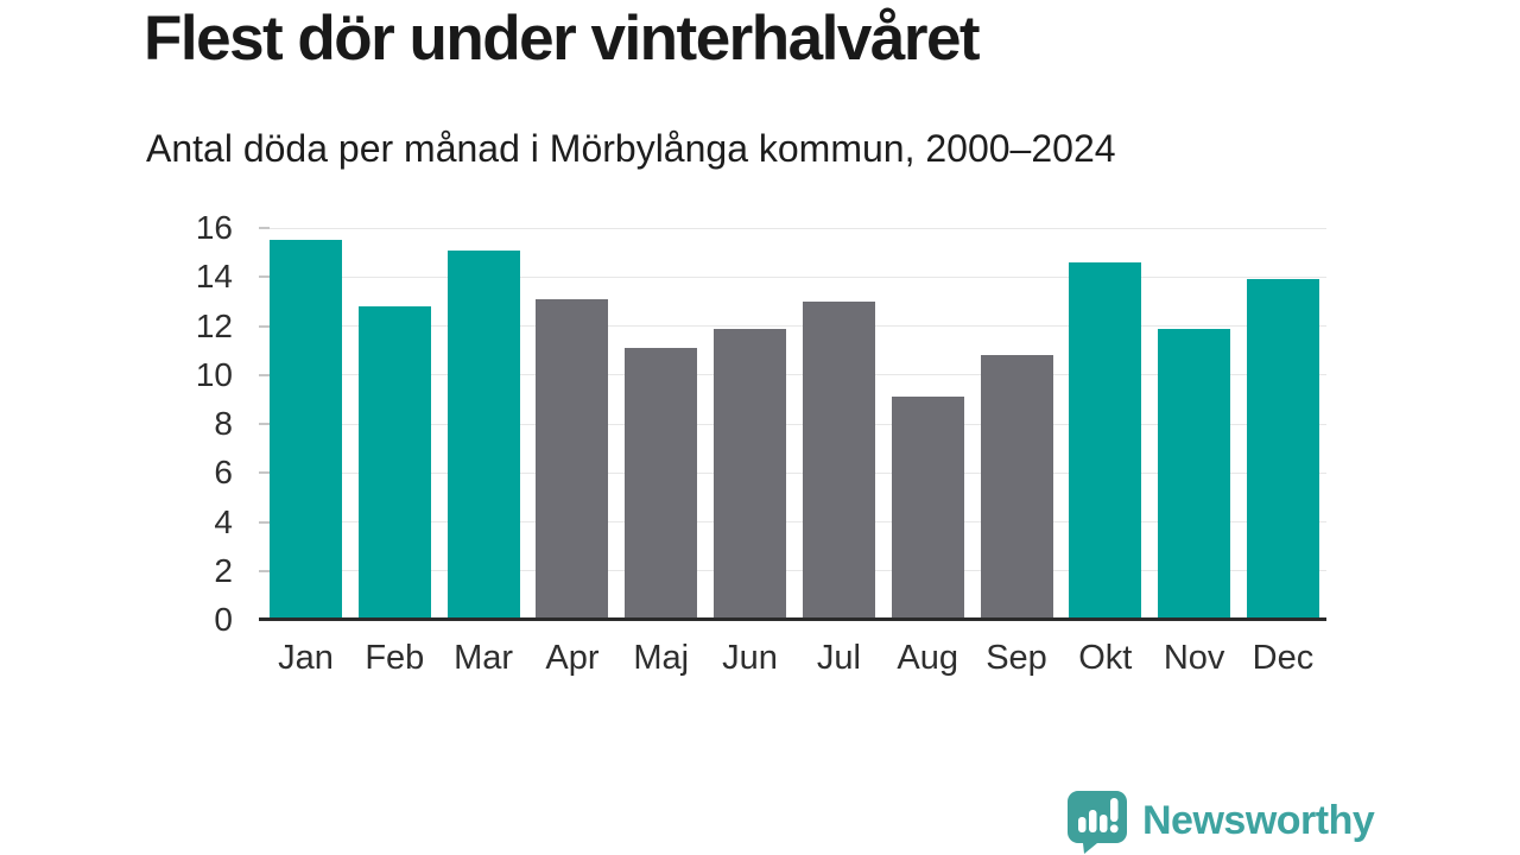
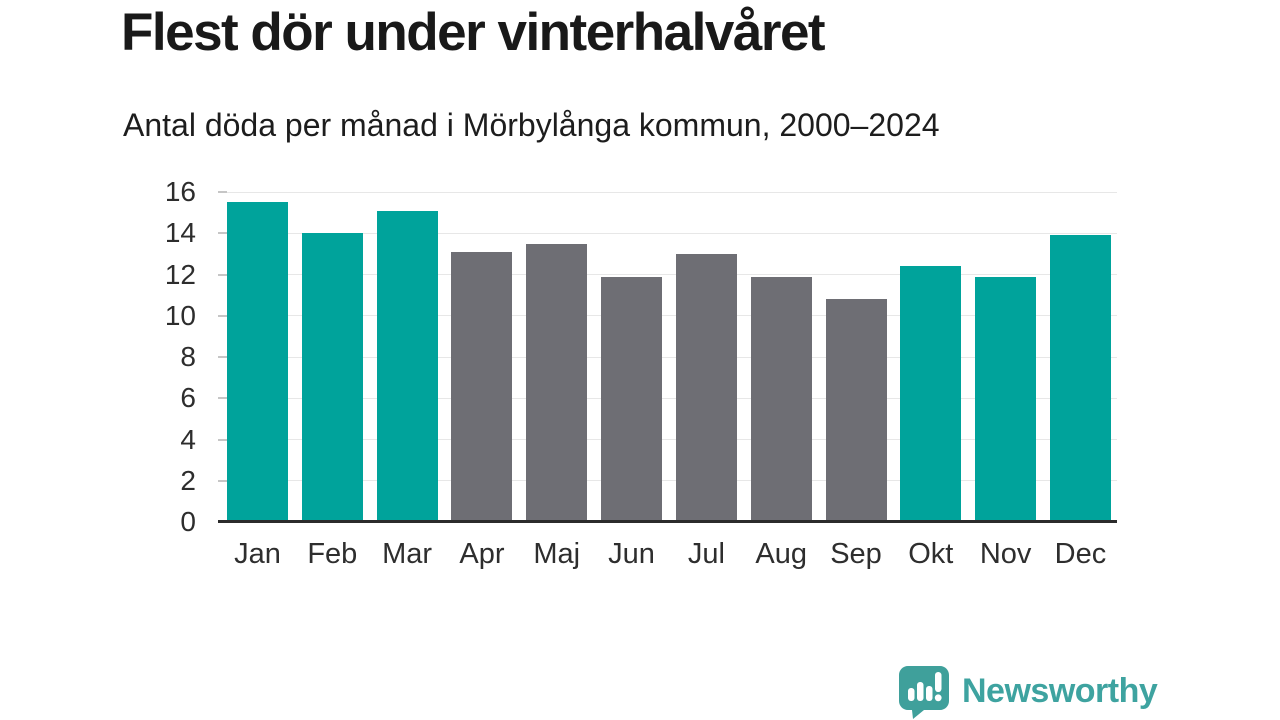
Feb: 12.8 -> 14.0
Maj: 11.1 -> 13.5
Aug: 9.1 -> 11.9
Okt: 14.6 -> 12.4
